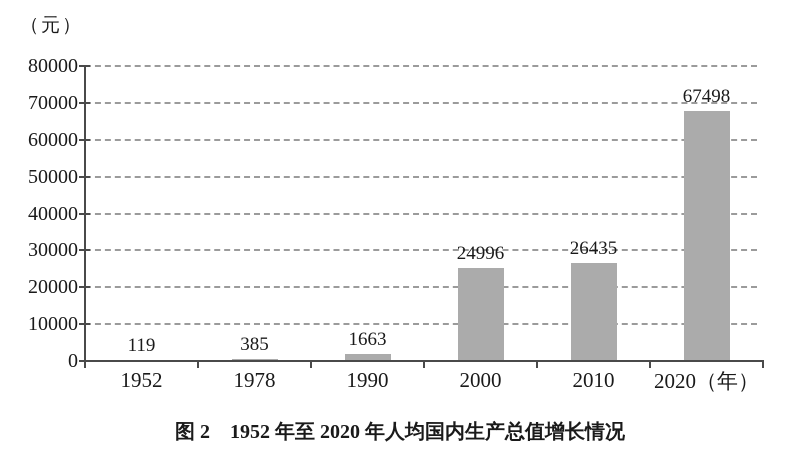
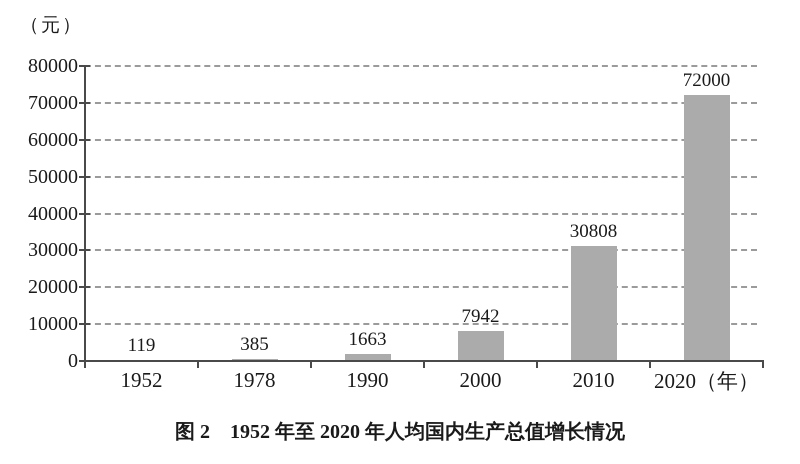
2000: 24996 -> 7942
2010: 26435 -> 30808
2020（年）: 67498 -> 72000
